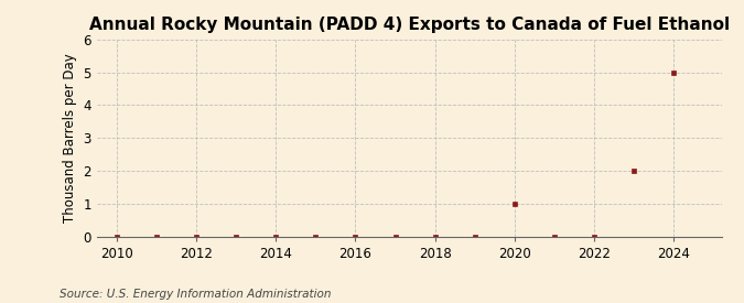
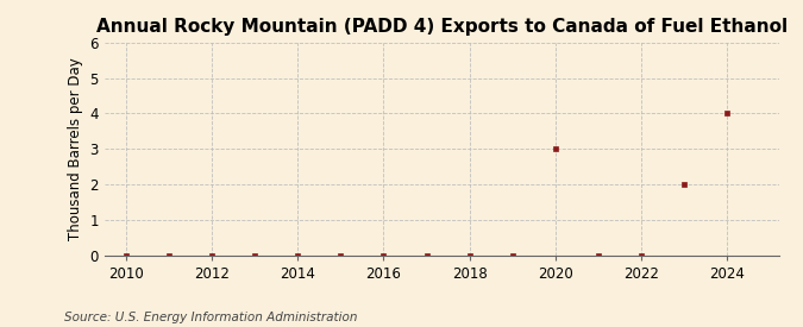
2020: 1 -> 3
2024: 5 -> 4
